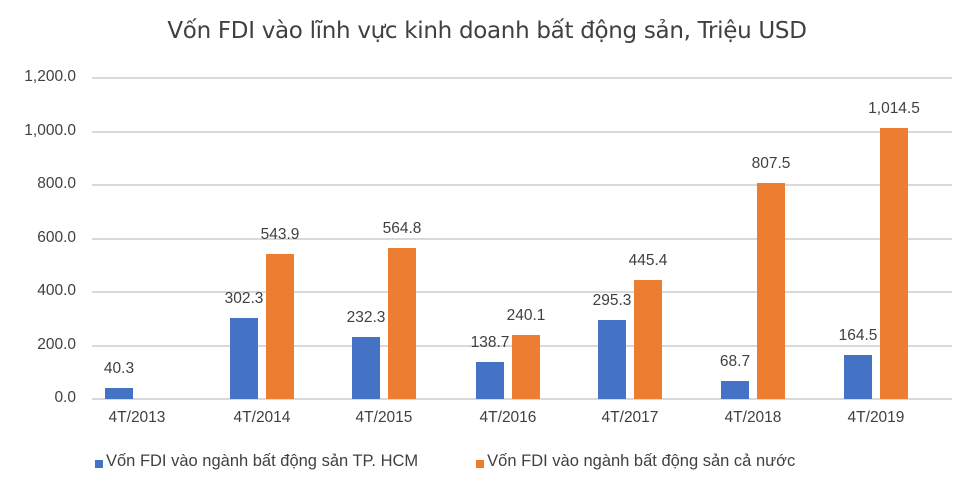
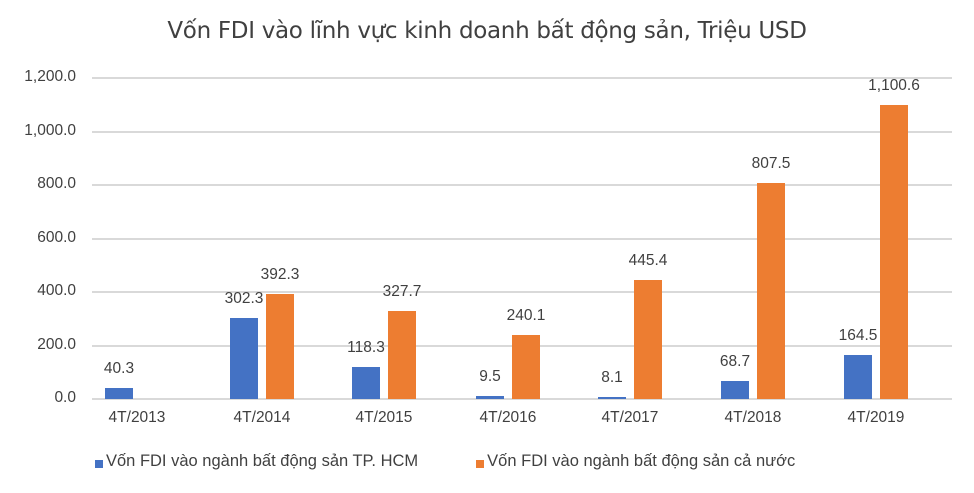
Vốn FDI vào ngành bất động sản cả nước/4T/2014: 543.9 -> 392.3
Vốn FDI vào ngành bất động sản TP. HCM/4T/2015: 232.3 -> 118.3
Vốn FDI vào ngành bất động sản cả nước/4T/2015: 564.8 -> 327.7
Vốn FDI vào ngành bất động sản TP. HCM/4T/2016: 138.7 -> 9.5
Vốn FDI vào ngành bất động sản TP. HCM/4T/2017: 295.3 -> 8.1
Vốn FDI vào ngành bất động sản cả nước/4T/2019: 1,014.5 -> 1,100.6
